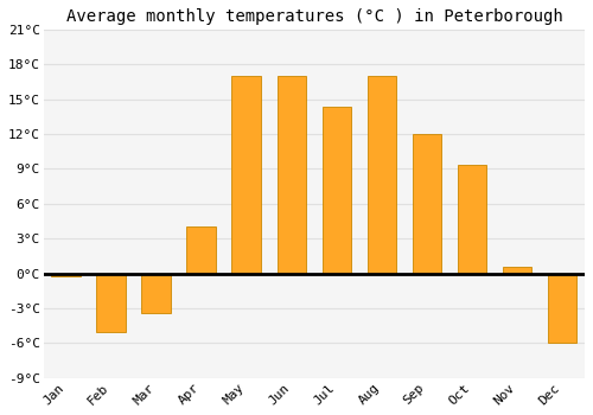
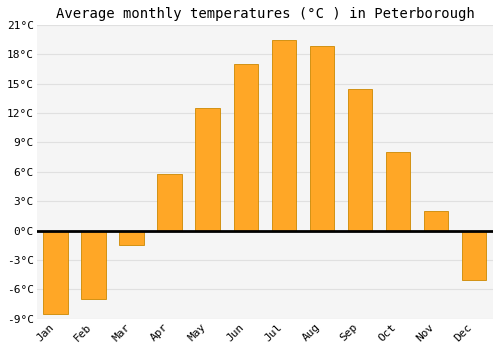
Jan: -0.2°C -> -8.5°C
Feb: -5.0°C -> -7.0°C
Mar: -3.4°C -> -1.5°C
Apr: 4.0°C -> 5.8°C
May: 17.0°C -> 12.5°C
Jul: 14.4°C -> 19.5°C
Aug: 17.0°C -> 18.8°C
Sep: 12.0°C -> 14.5°C
Oct: 9.4°C -> 8.0°C
Nov: 0.6°C -> 2.0°C
Dec: -6.0°C -> -5.0°C
